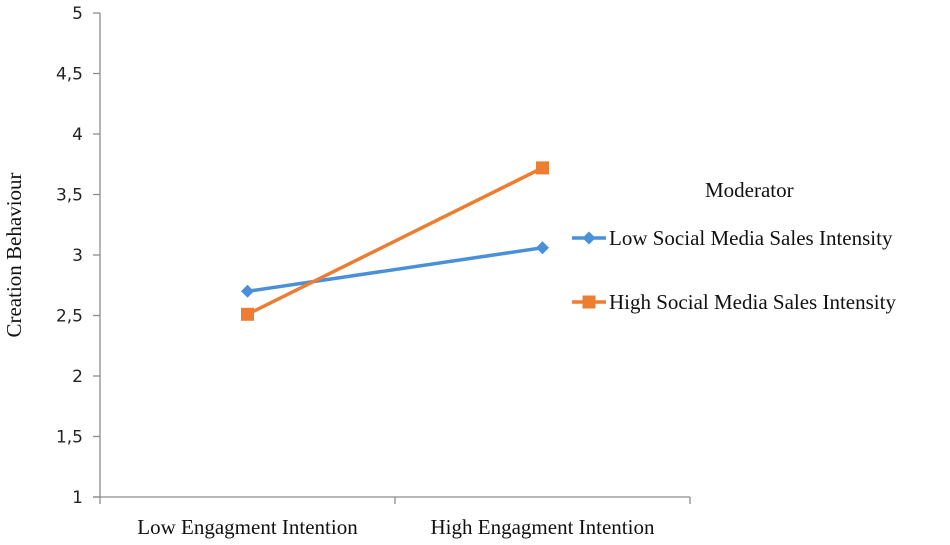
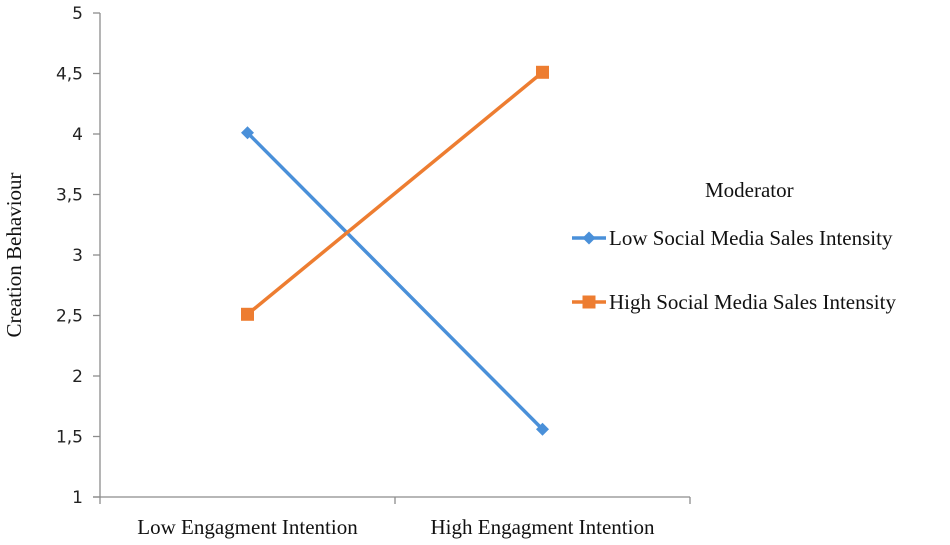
Low Social Media Sales Intensity/Low Engagment Intention: 2.70 -> 4.01
Low Social Media Sales Intensity/High Engagment Intention: 3.06 -> 1.56
High Social Media Sales Intensity/High Engagment Intention: 3.72 -> 4.51
